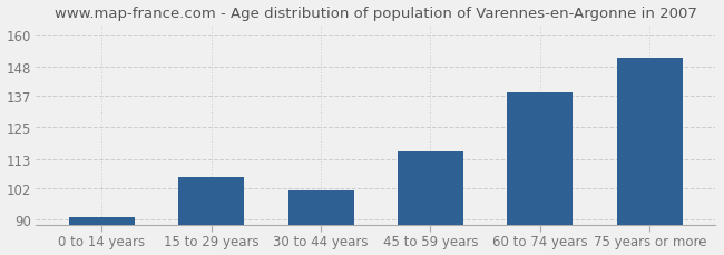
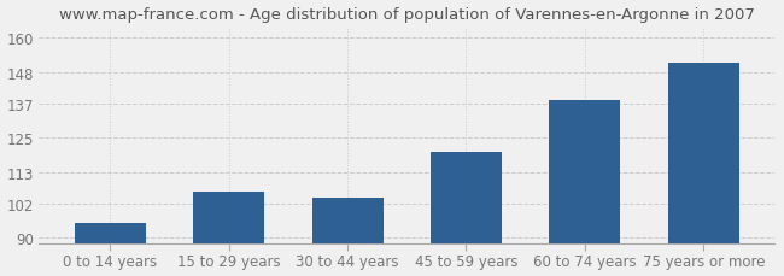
0 to 14 years: 91 -> 95
30 to 44 years: 101 -> 104
45 to 59 years: 116 -> 120
